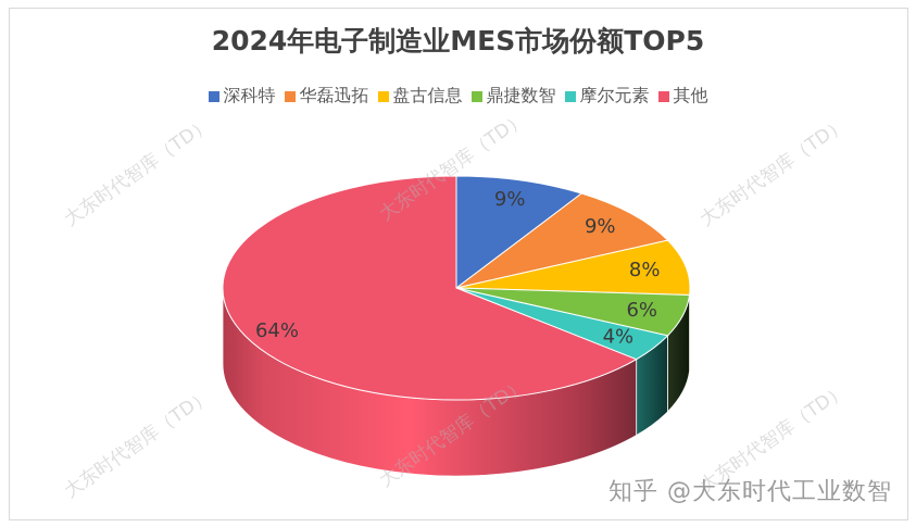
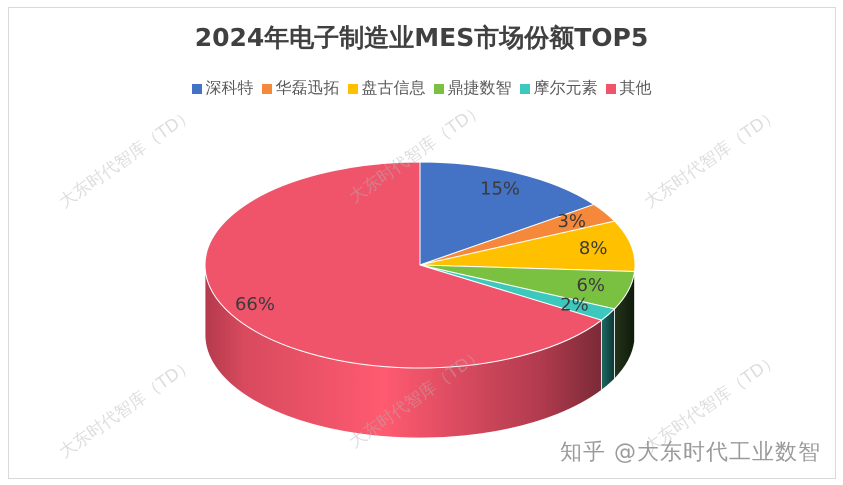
深科特: 9% -> 15%
华磊迅拓: 9% -> 3%
摩尔元素: 4% -> 2%
其他: 64% -> 66%
